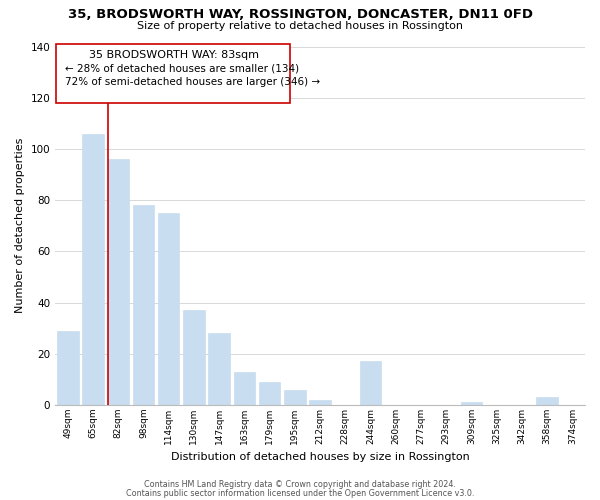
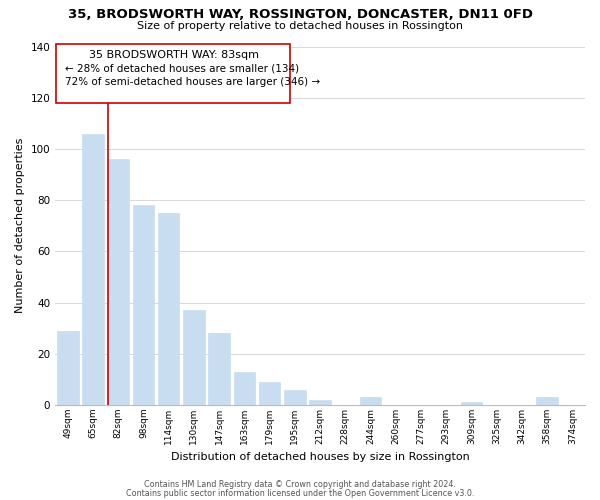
244sqm: 17 -> 3
